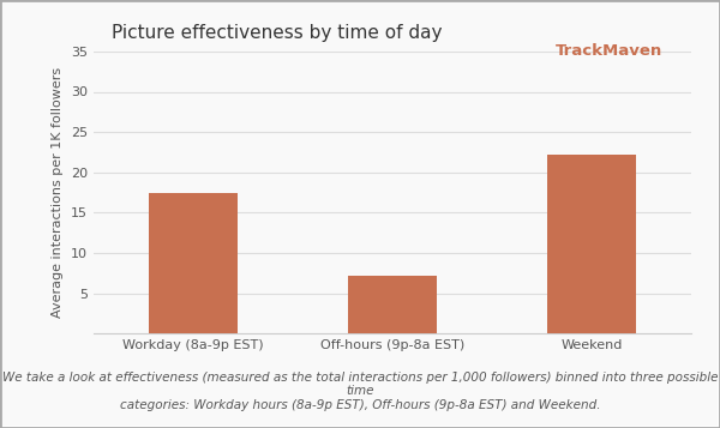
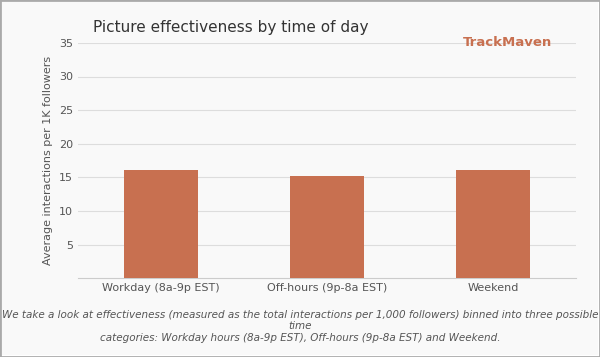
Workday (8a-9p EST): 17.4 -> 16.1
Off-hours (9p-8a EST): 7.2 -> 15.2
Weekend: 22.2 -> 16.1
